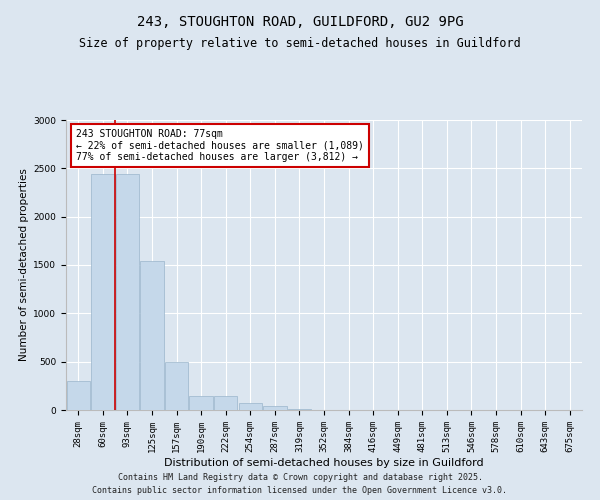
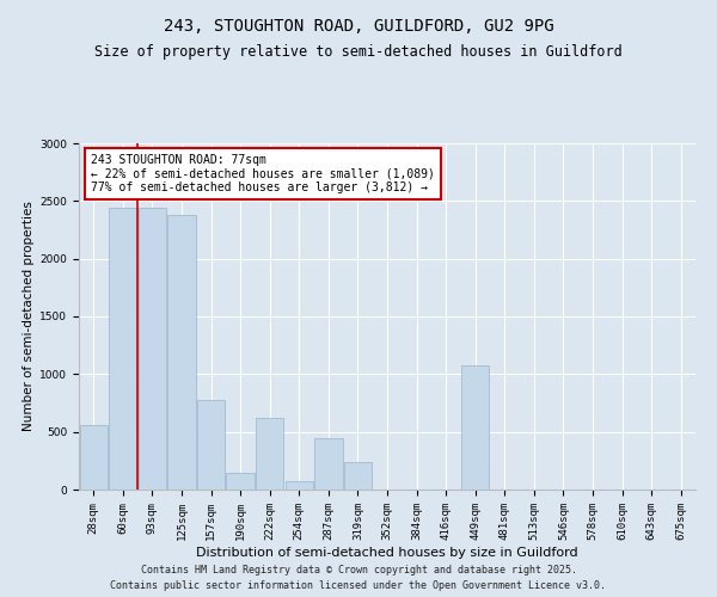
28sqm: 300 -> 560
125sqm: 1540 -> 2380
157sqm: 500 -> 780
222sqm: 140 -> 620
287sqm: 40 -> 440
319sqm: 10 -> 240
449sqm: 0 -> 1080
